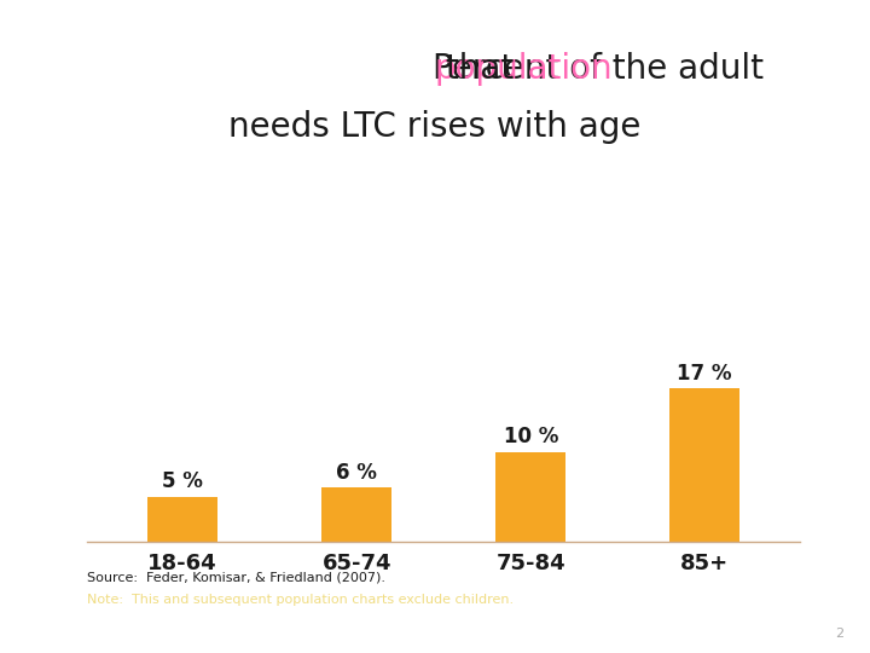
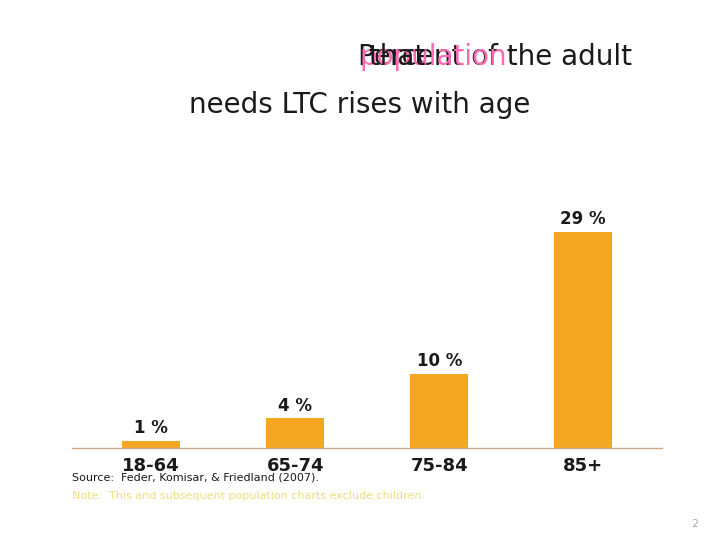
18-64: 5 -> 1
65-74: 6 -> 4
85+: 17 -> 29
